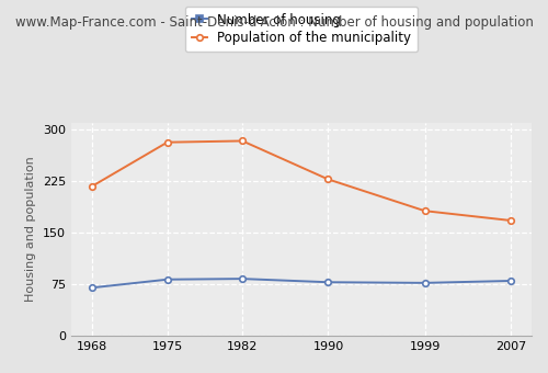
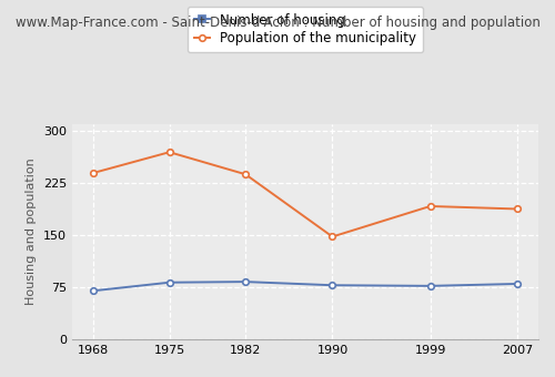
Population of the municipality/1968: 218 -> 240
Population of the municipality/1975: 282 -> 270
Population of the municipality/1982: 284 -> 238
Population of the municipality/1990: 228 -> 148
Population of the municipality/1999: 182 -> 192
Population of the municipality/2007: 168 -> 188
